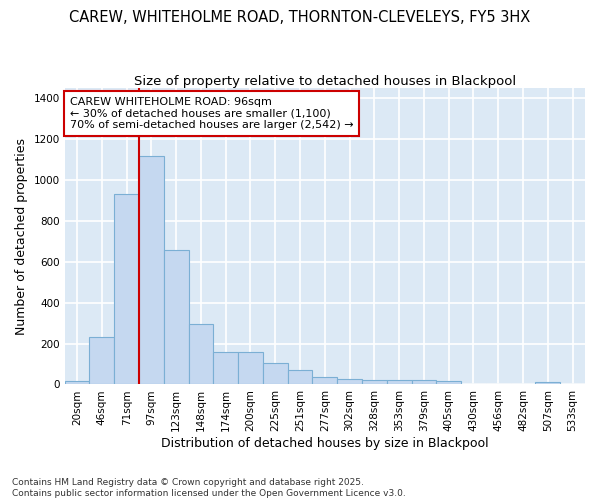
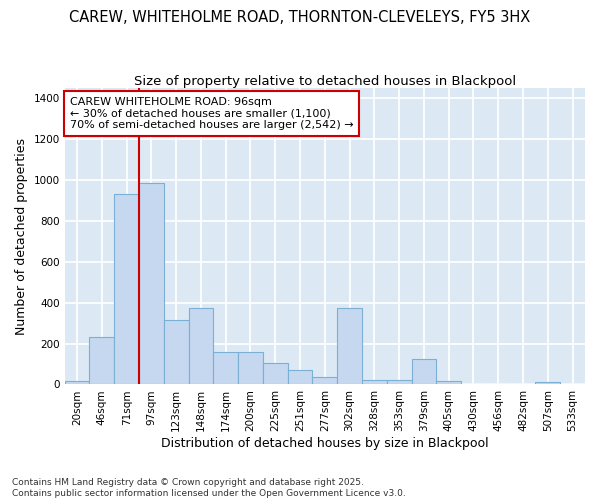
97sqm: 1115 -> 985
123sqm: 660 -> 315
148sqm: 295 -> 375
302sqm: 25 -> 375
379sqm: 20 -> 125
